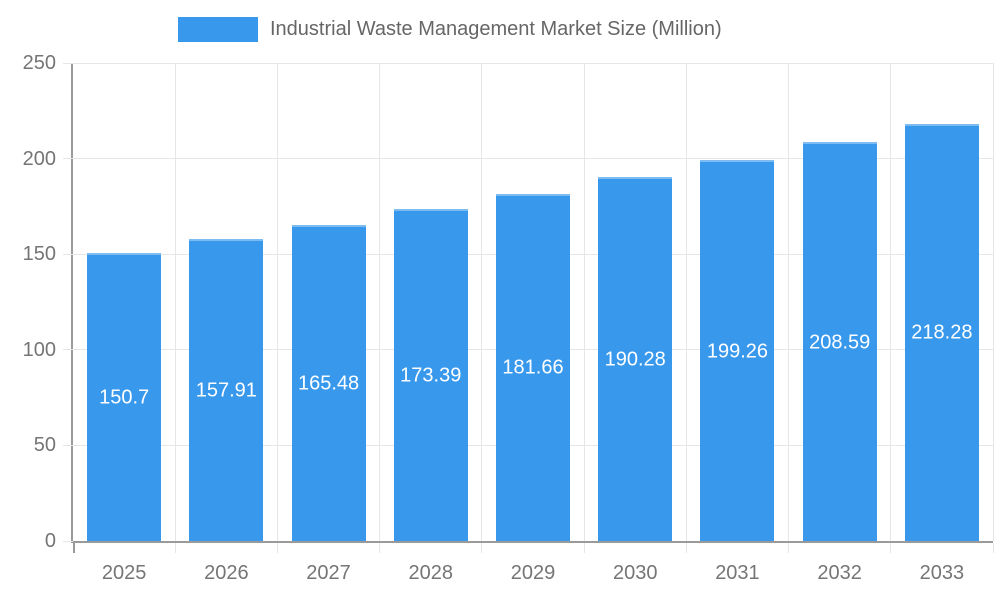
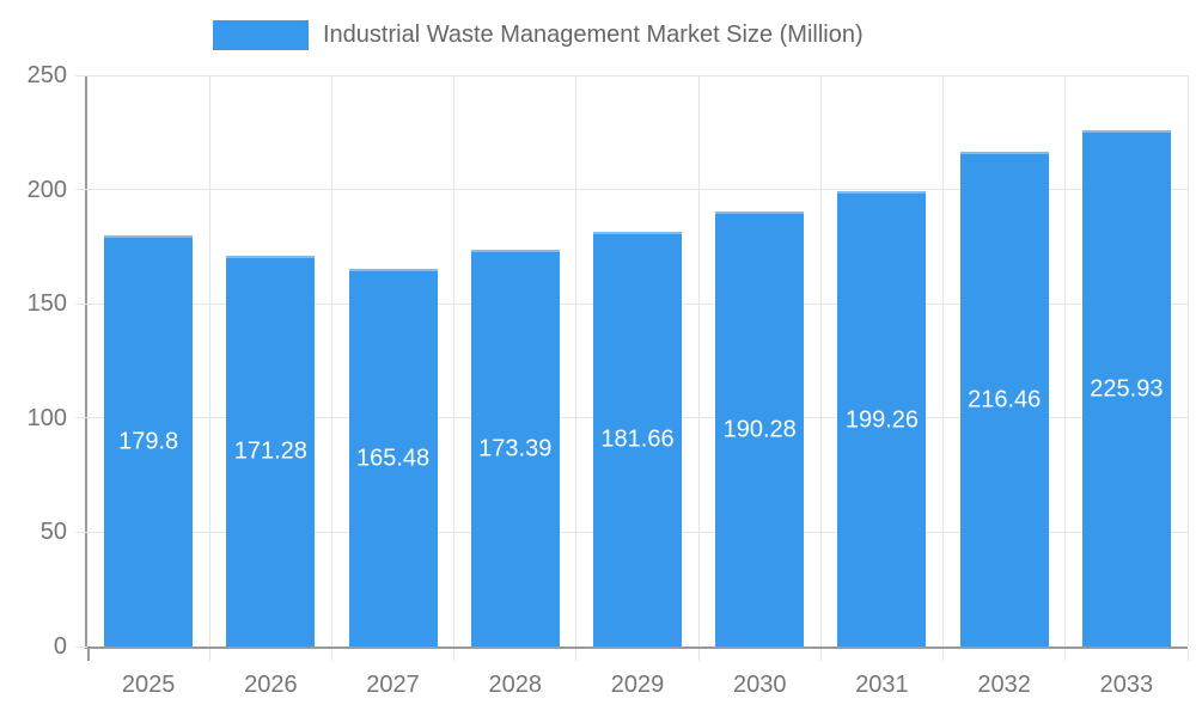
2025: 150.7 -> 179.8
2026: 157.91 -> 171.28
2032: 208.59 -> 216.46
2033: 218.28 -> 225.93
